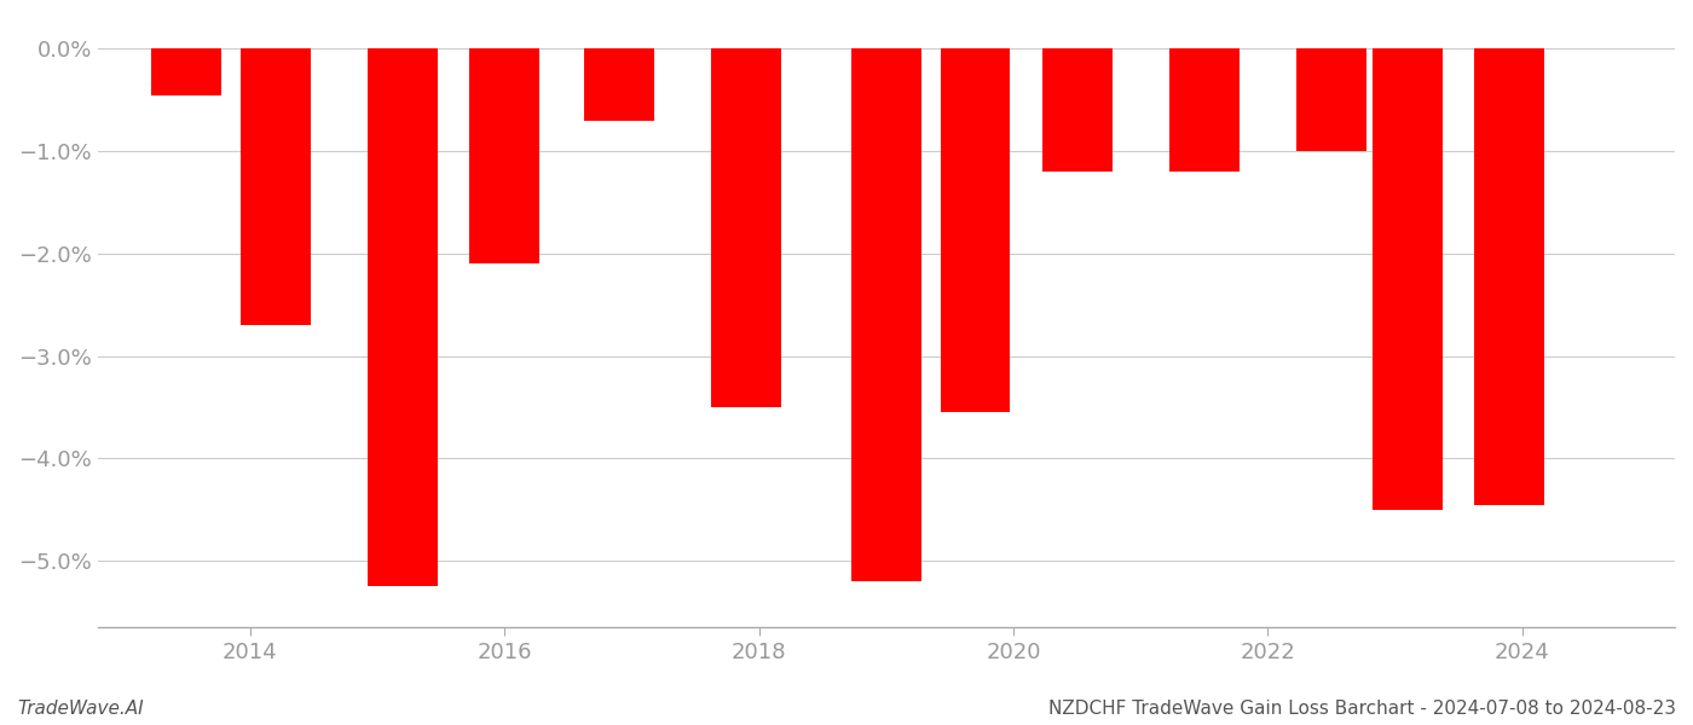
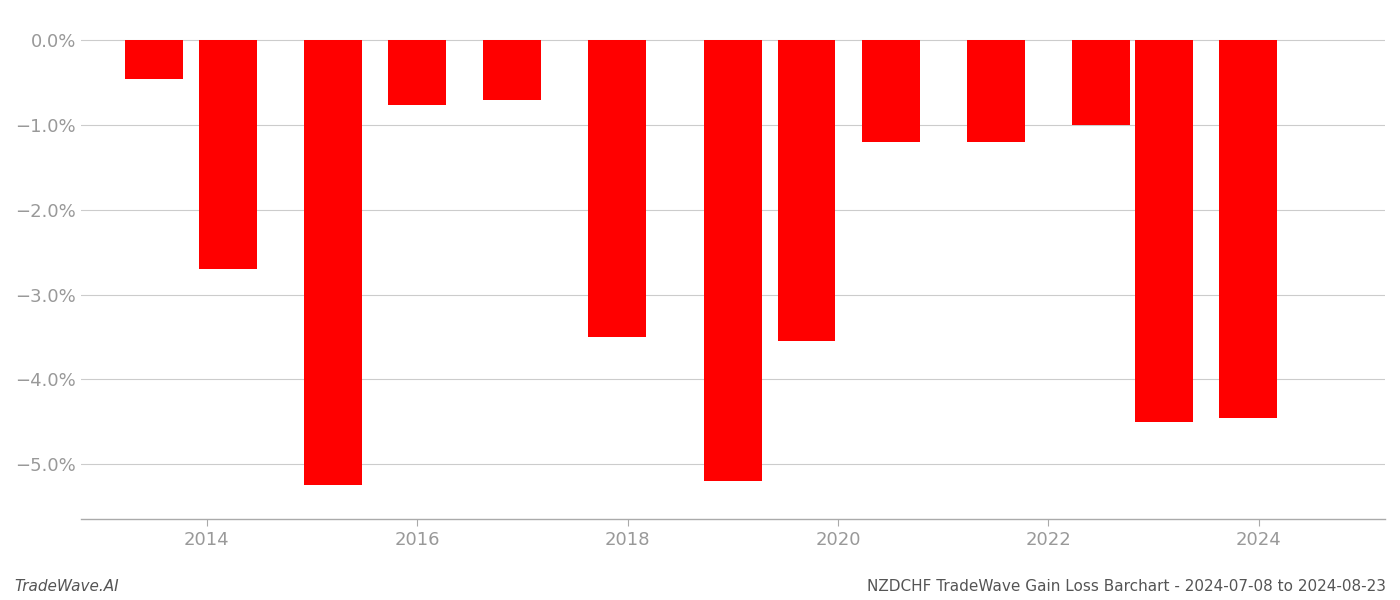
2016: -2.10% -> -0.76%
